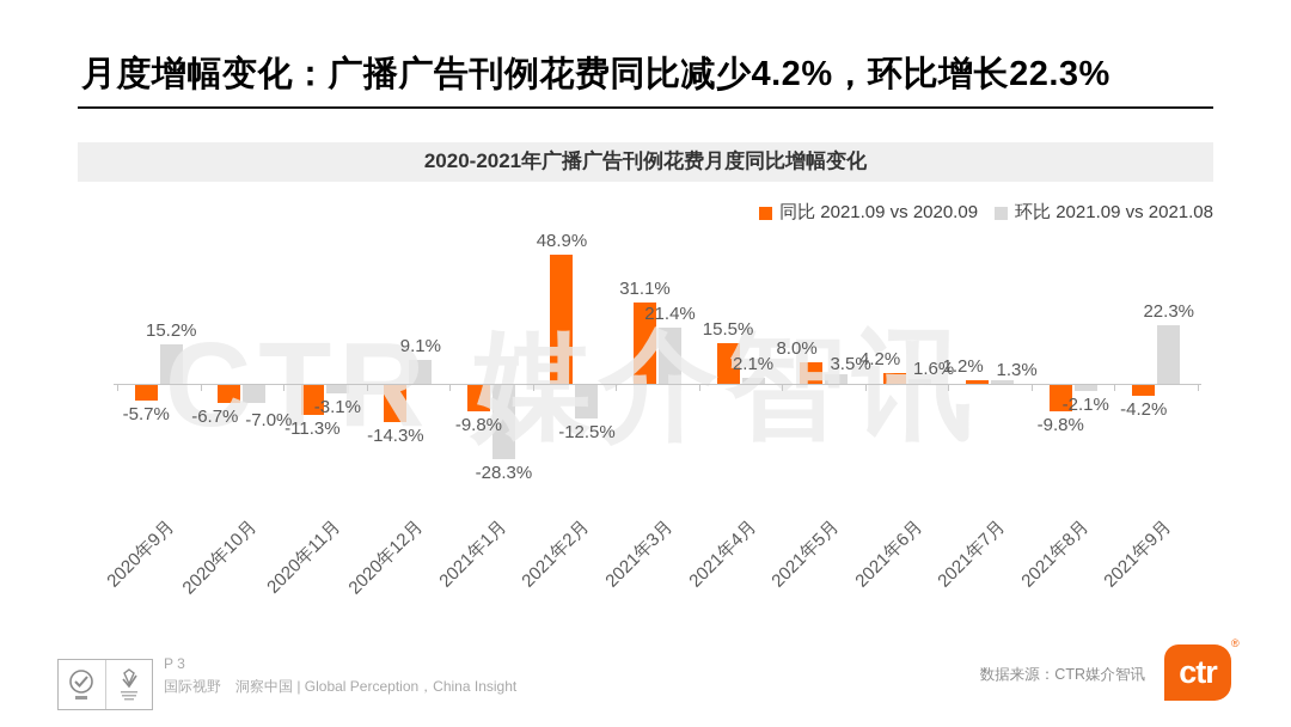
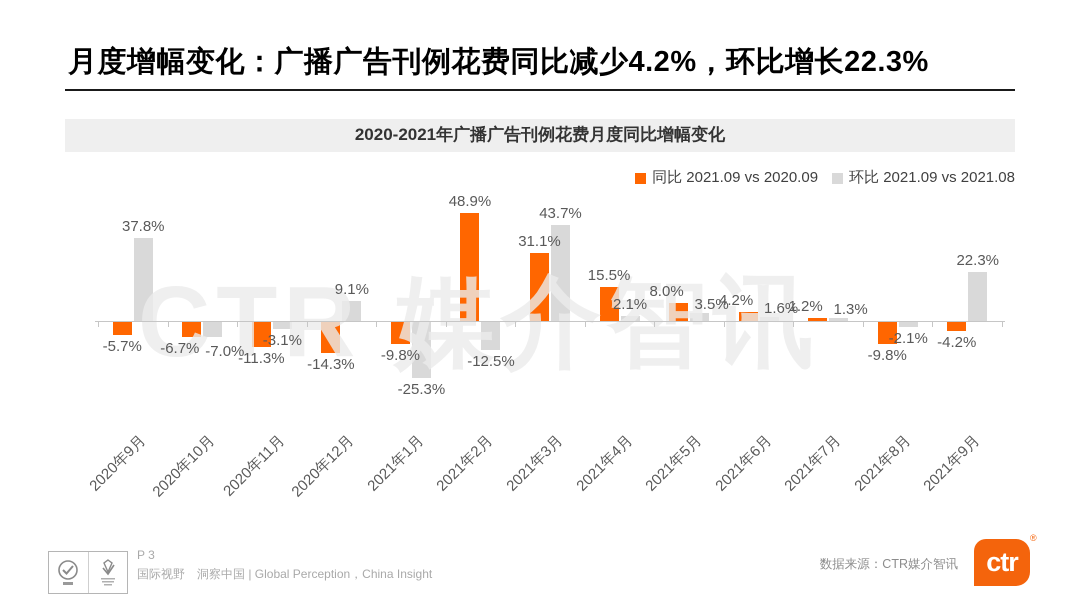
环比 2021.09 vs 2021.08/2020年9月: 15.2% -> 37.8%
环比 2021.09 vs 2021.08/2021年1月: -28.3% -> -25.3%
环比 2021.09 vs 2021.08/2021年3月: 21.4% -> 43.7%
